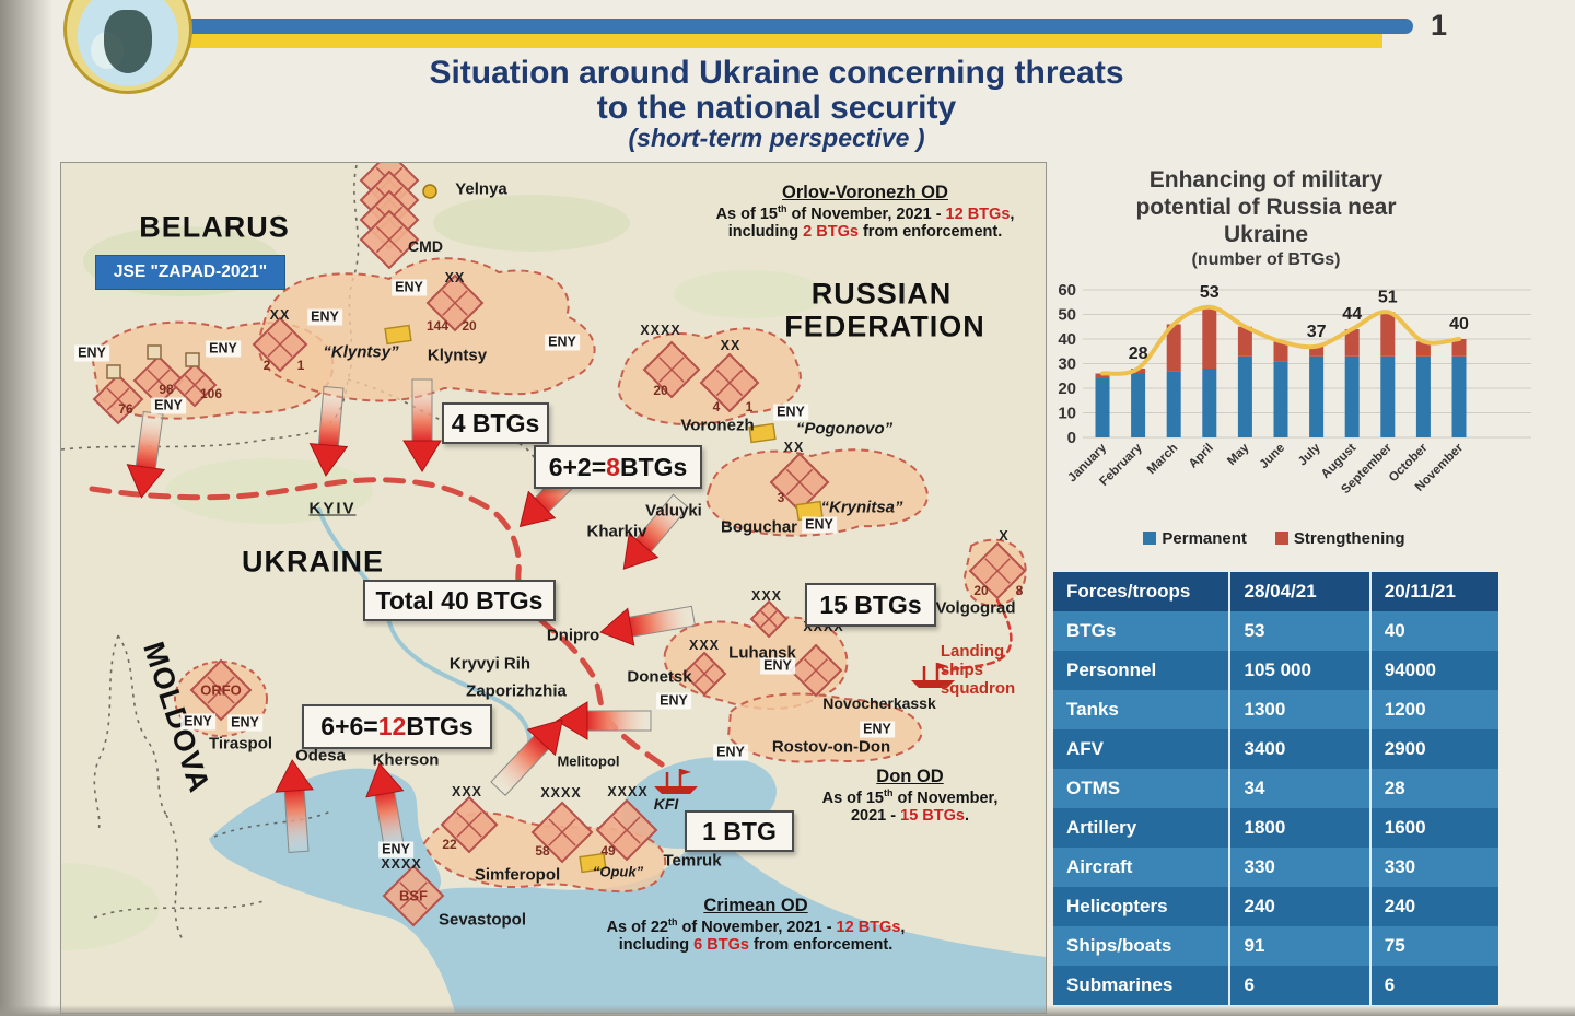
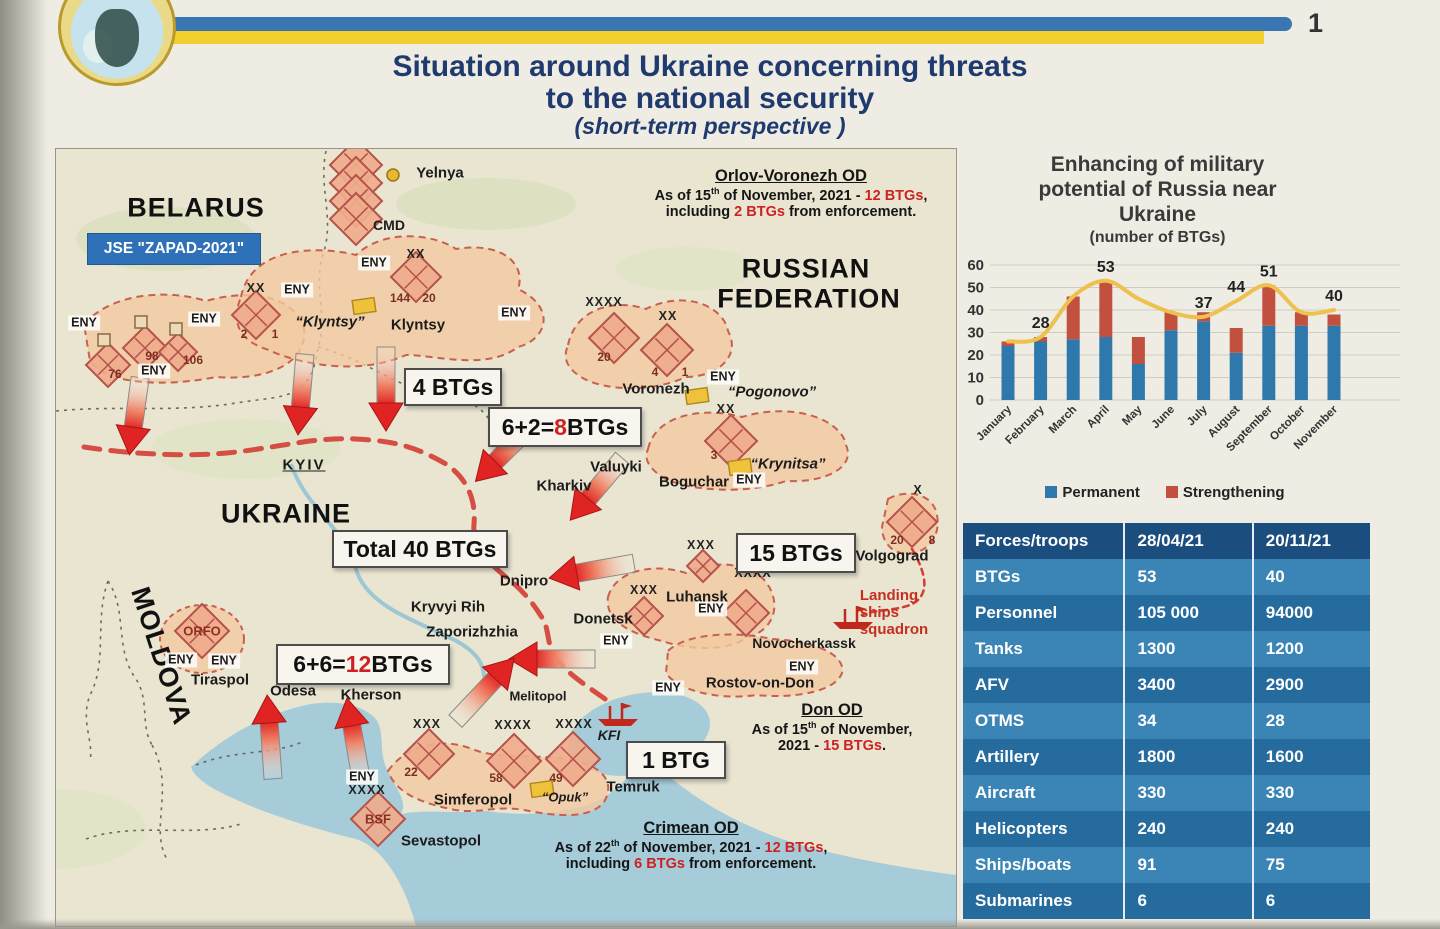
Permanent/May: 33 -> 16
Permanent/July: 33 -> 35
Permanent/August: 33 -> 21
Strengthening/November: 7 -> 5
